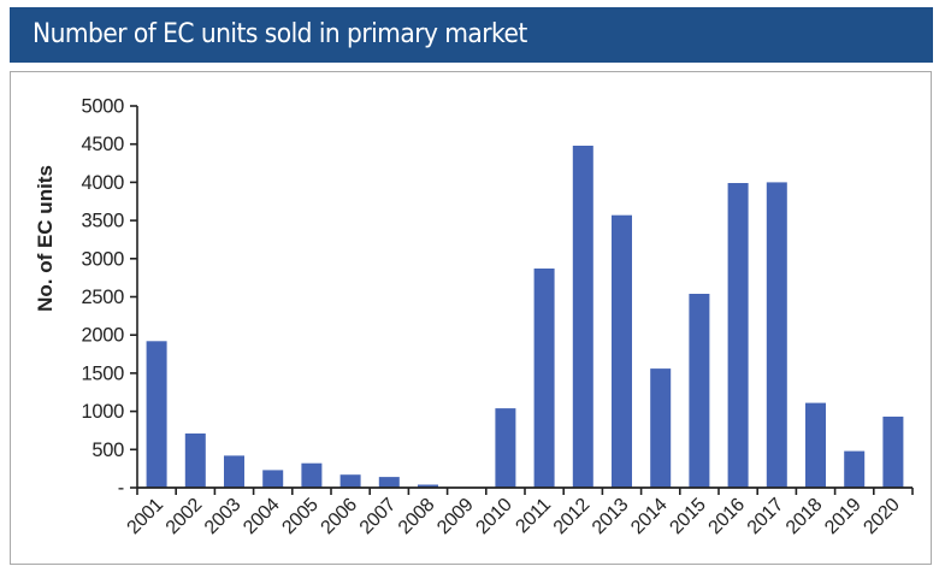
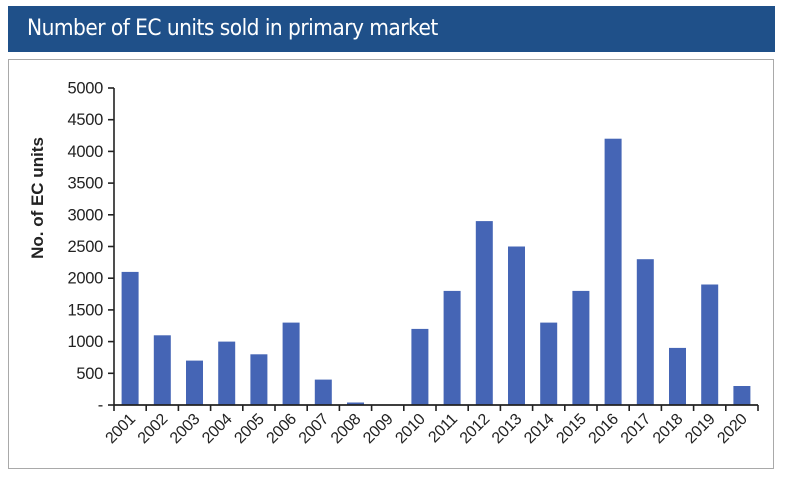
2001: 1900 -> 2100
2002: 700 -> 1100
2003: 400 -> 700
2004: 200 -> 1000
2005: 300 -> 800
2006: 200 -> 1300
2007: 100 -> 400
2010: 1000 -> 1200
2011: 2900 -> 1800
2012: 4500 -> 2900
2013: 3600 -> 2500
2014: 1600 -> 1300
2015: 2500 -> 1800
2016: 4000 -> 4200
2017: 4000 -> 2300
2018: 1100 -> 900
2019: 500 -> 1900
2020: 900 -> 300
